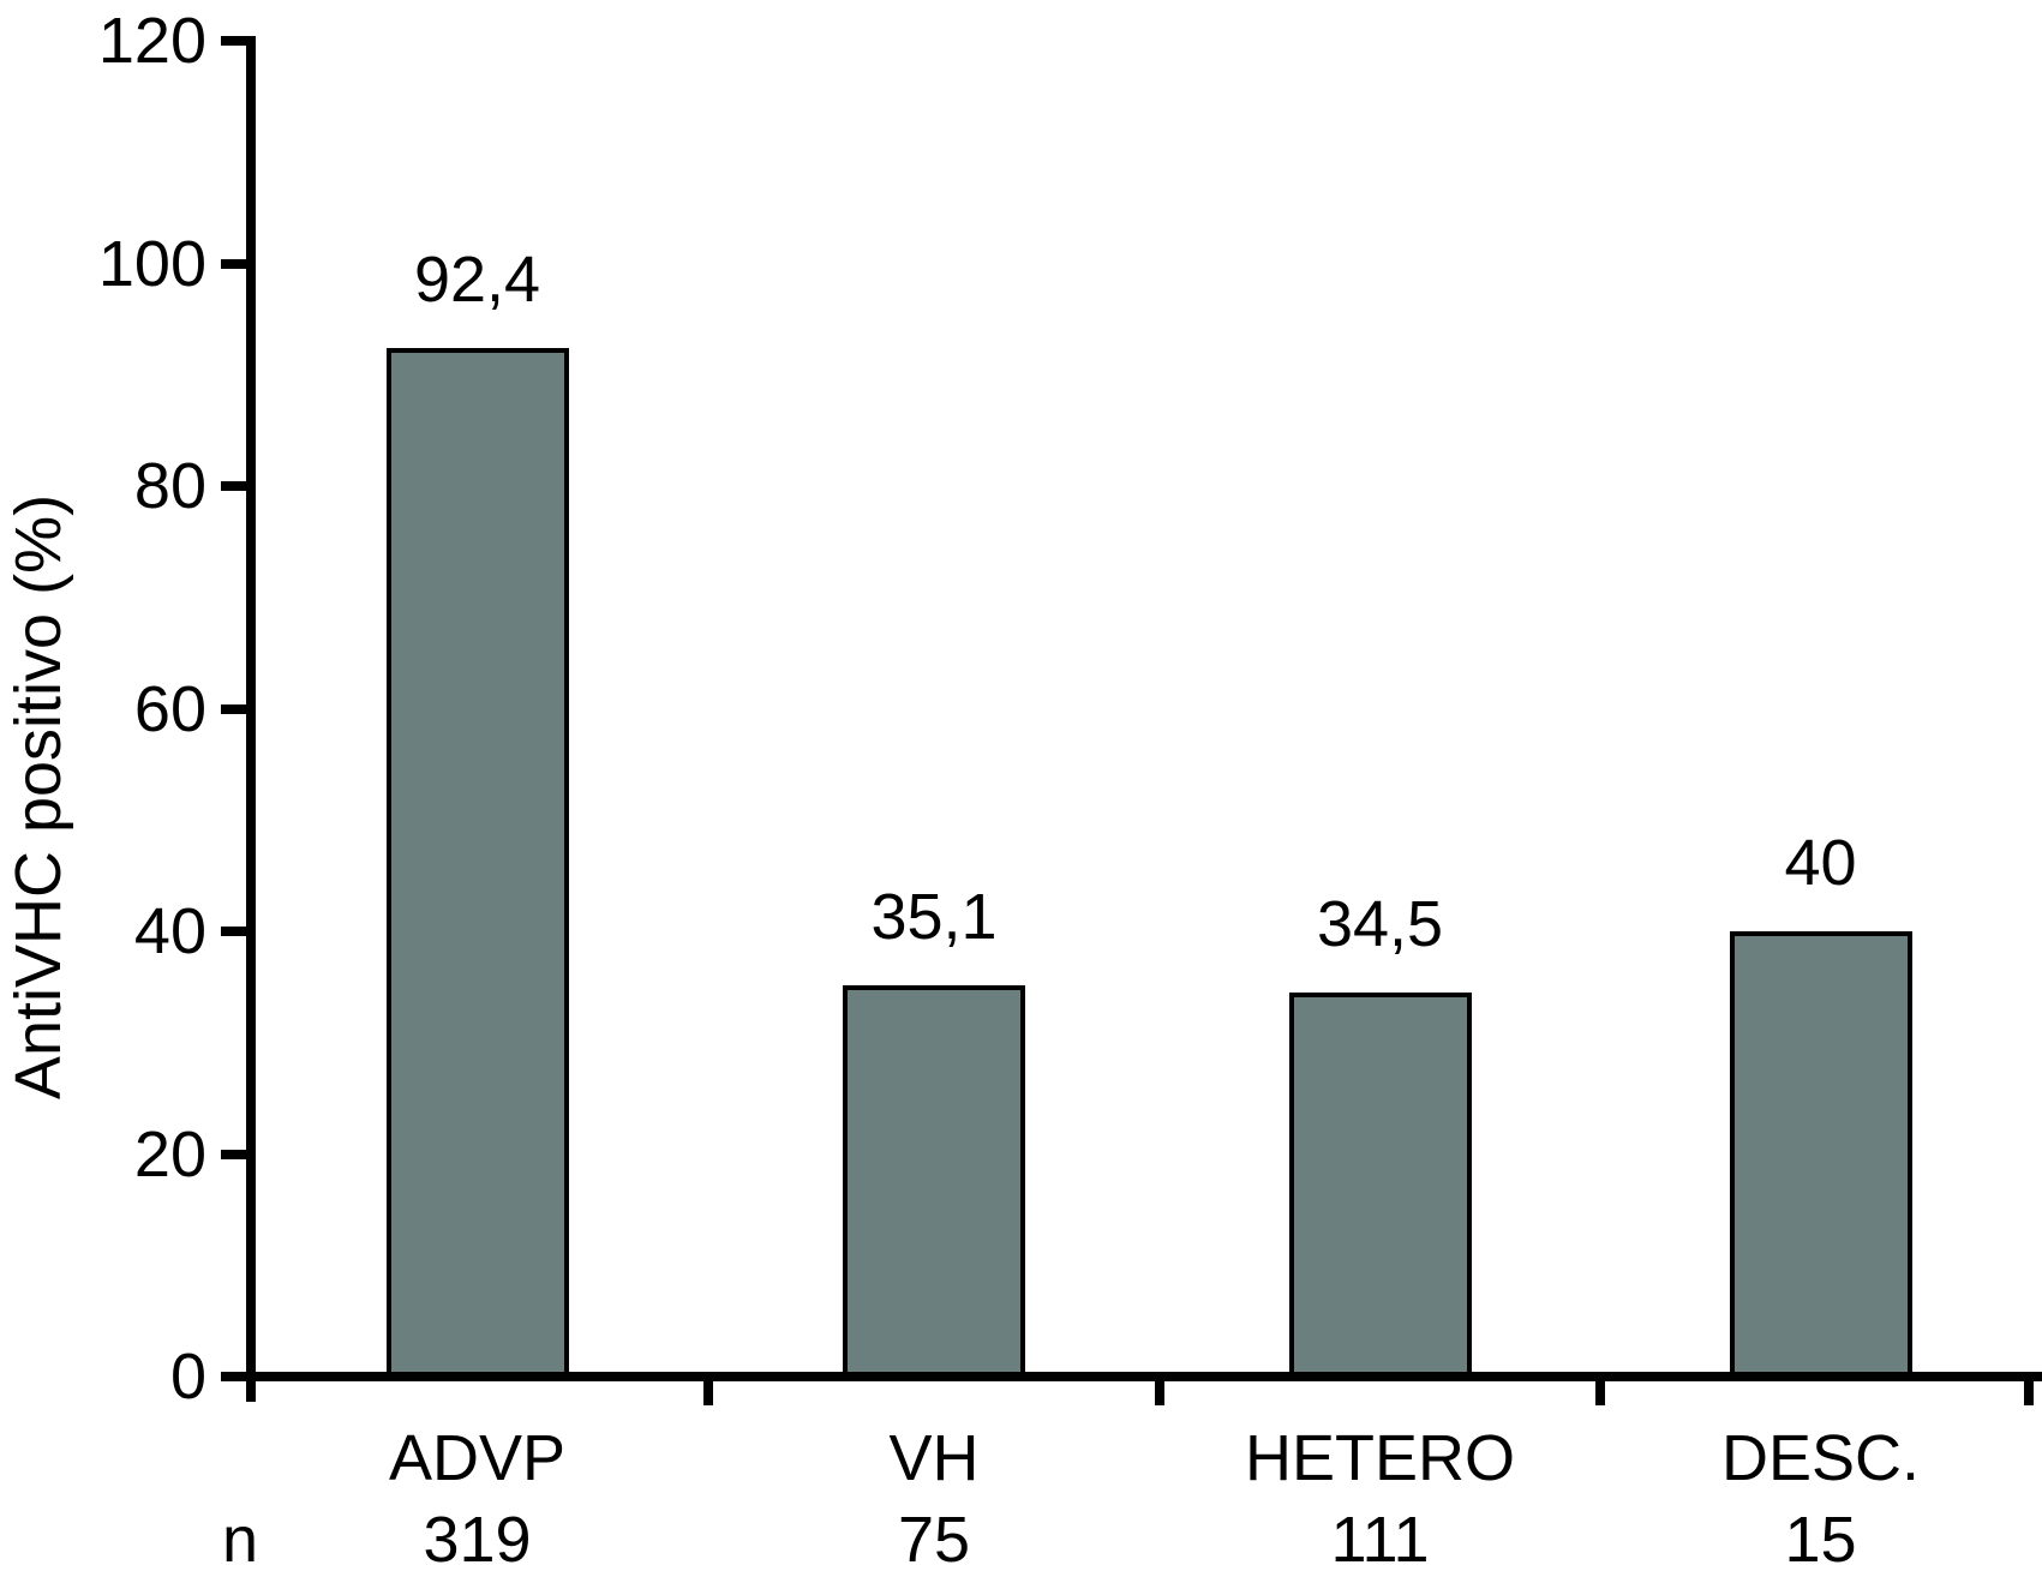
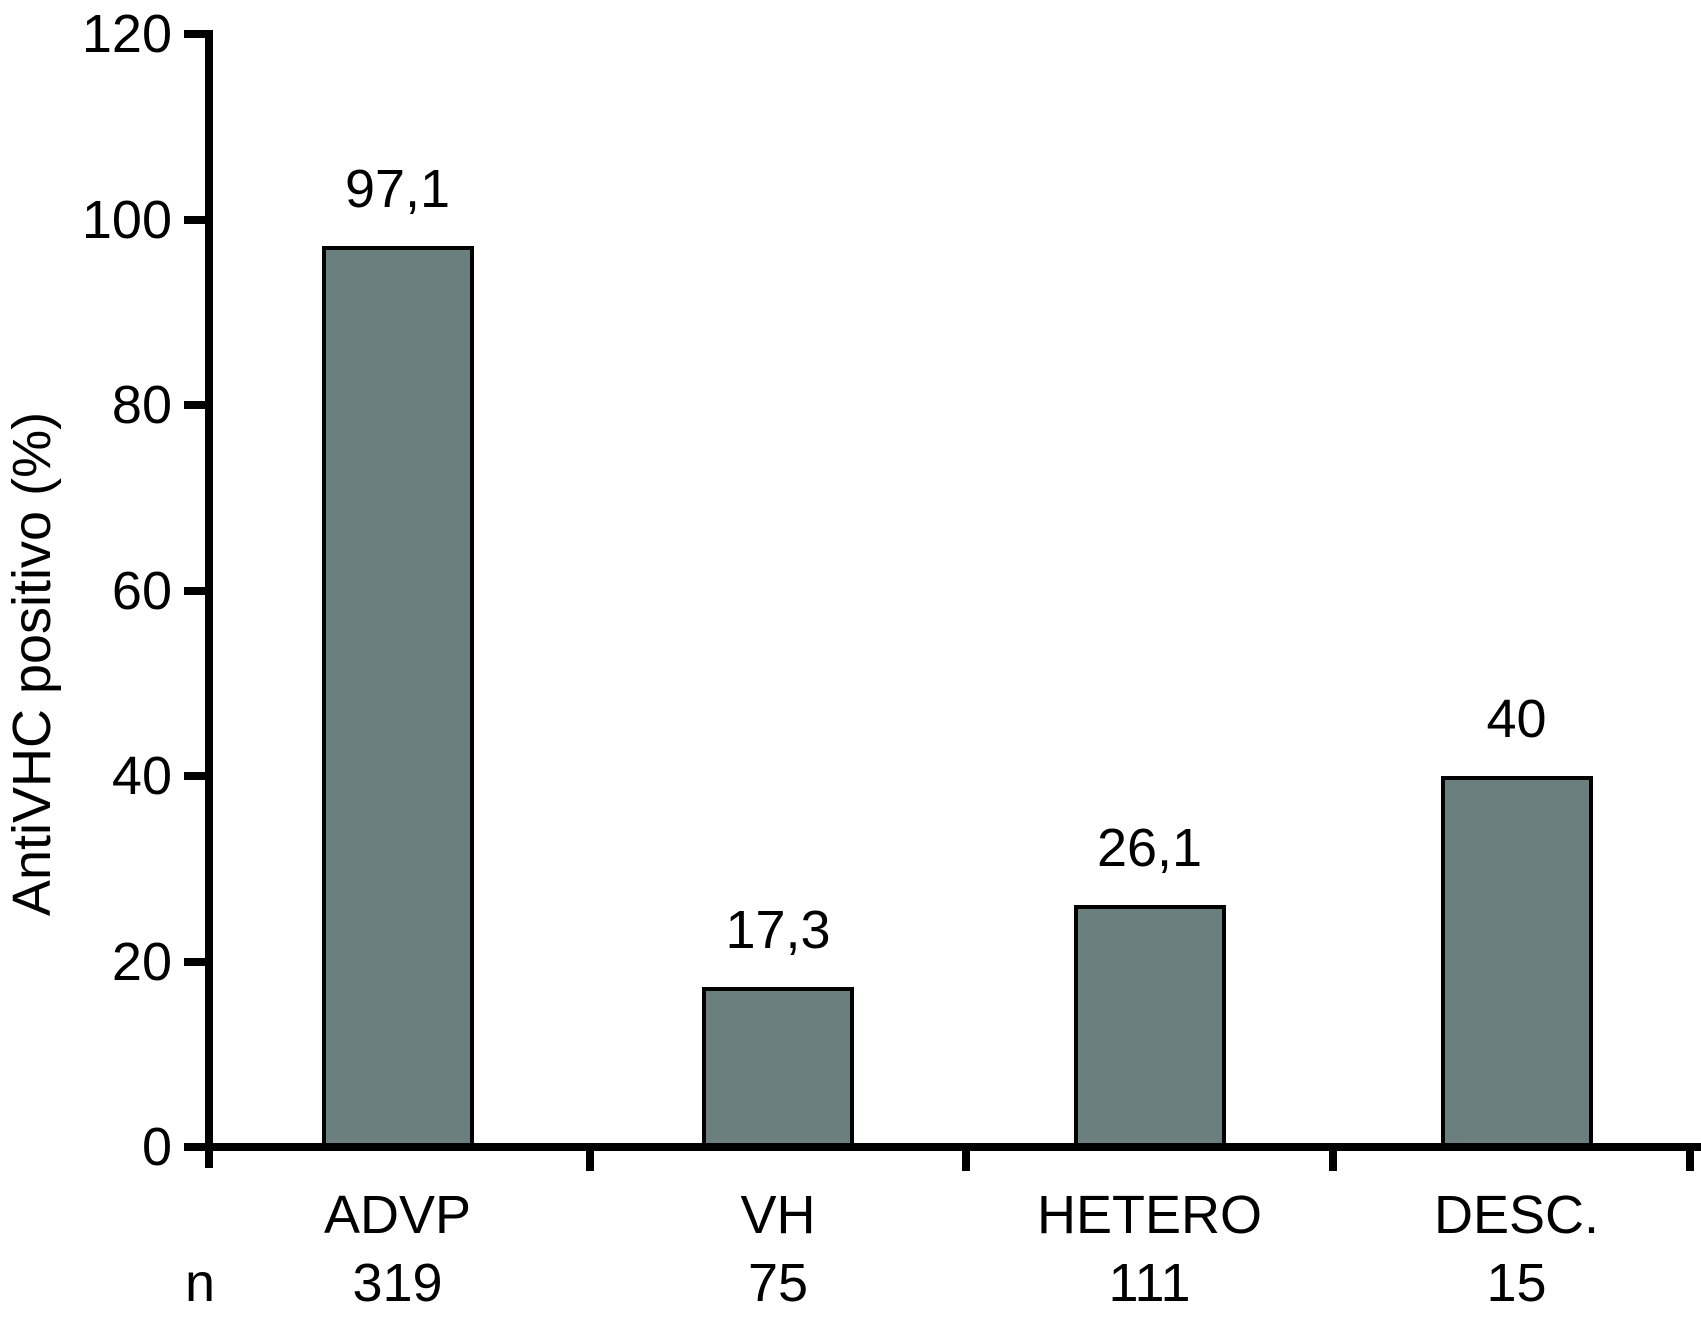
ADVP: 92,4 -> 97,1
VH: 35,1 -> 17,3
HETERO: 34,5 -> 26,1
